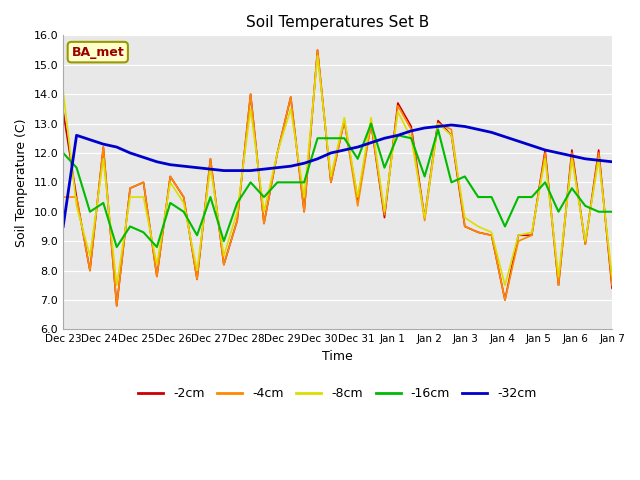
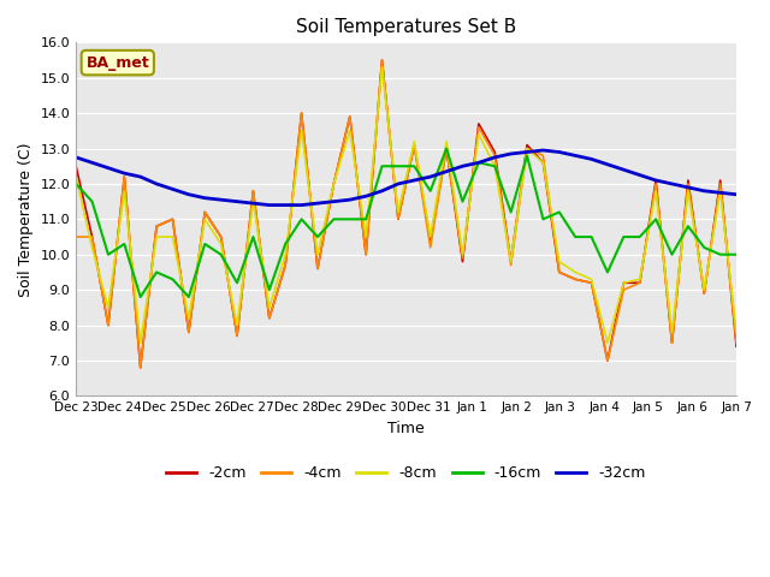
-2cm/Dec 23: 13.4 -> 12.5
-8cm/Dec 23: 14.1 -> 12.2
-32cm/Dec 23: 9.50 -> 12.75
